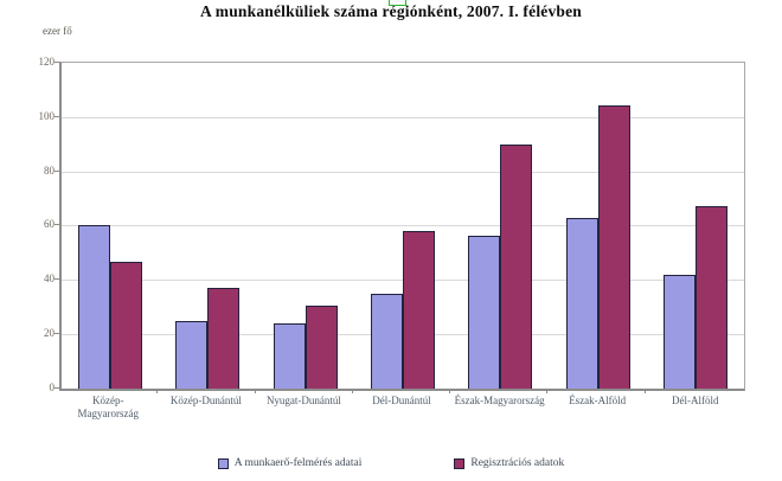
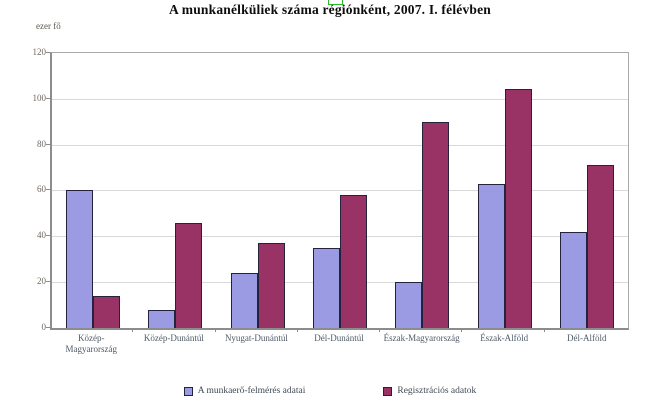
Regisztrációs adatok/Közép-Magyarország: 46 -> 14
A munkaerő-felmérés adatai/Közép-Dunántúl: 25 -> 8
Regisztrációs adatok/Közép-Dunántúl: 37 -> 46
Regisztrációs adatok/Nyugat-Dunántúl: 30 -> 37
A munkaerő-felmérés adatai/Észak-Magyarország: 56 -> 20
Regisztrációs adatok/Dél-Alföld: 67 -> 71
